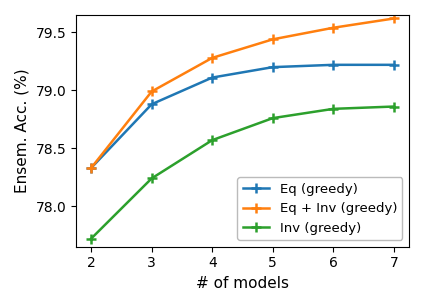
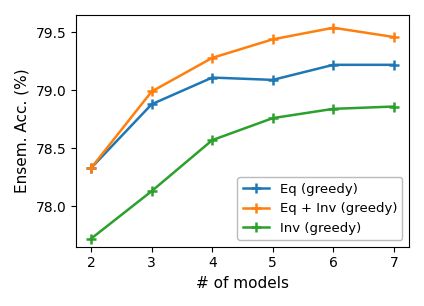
Inv (greedy)/3: 78.24 -> 78.13
Eq (greedy)/5: 79.20 -> 79.09
Eq + Inv (greedy)/7: 79.62 -> 79.46
